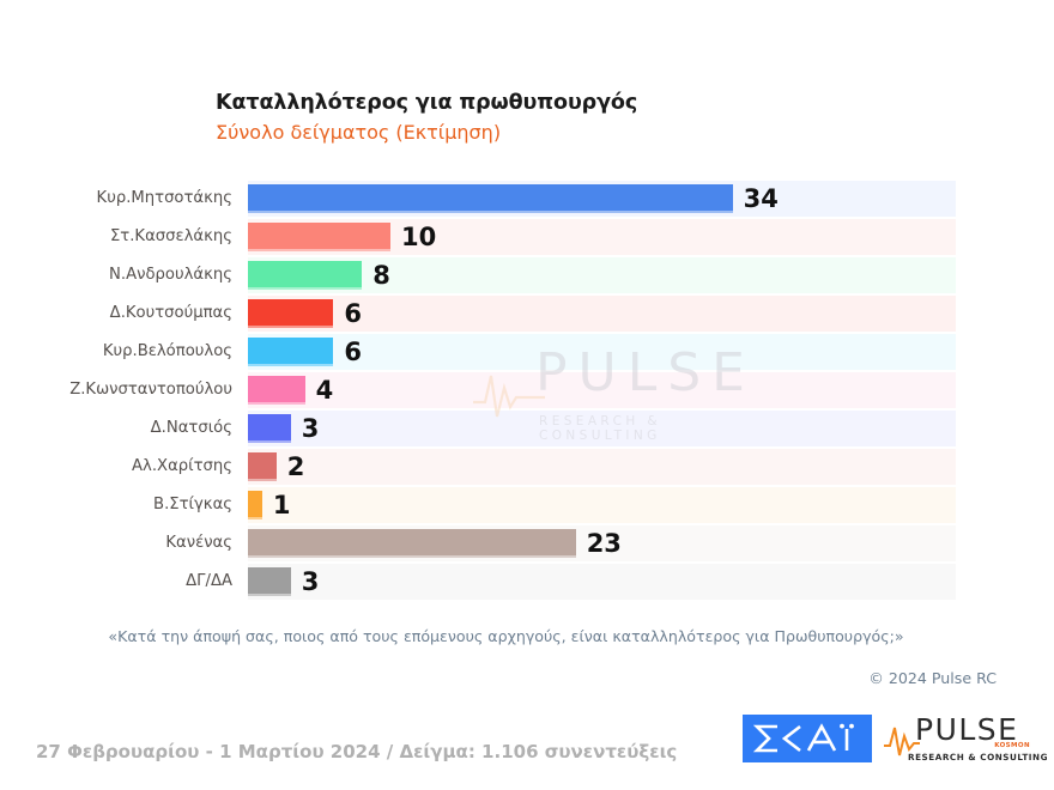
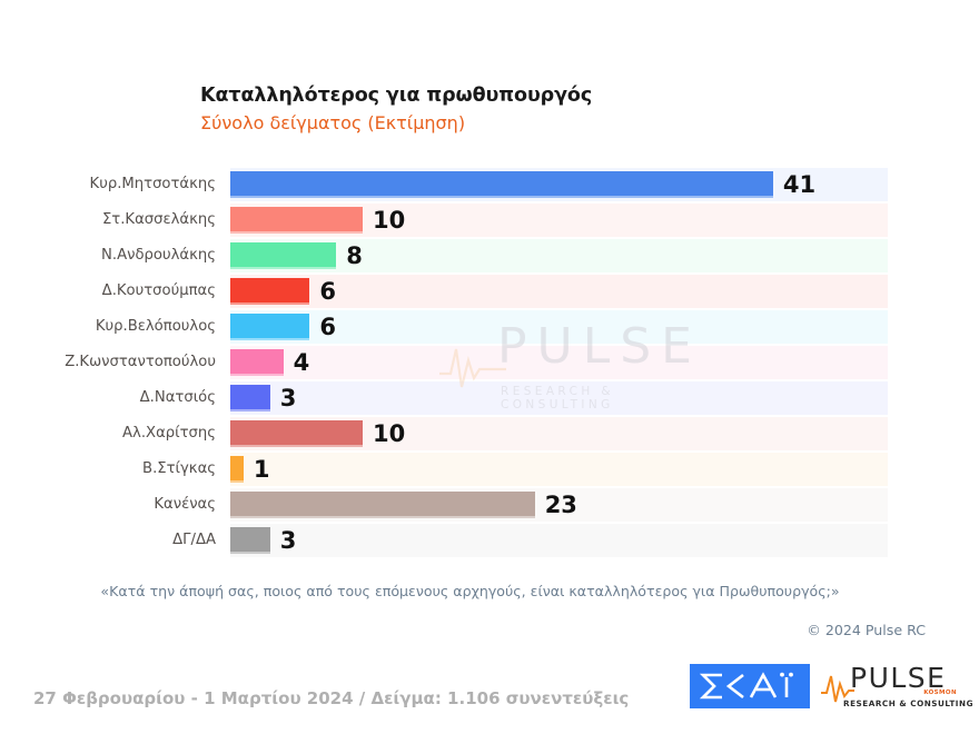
Κυρ.Μητσοτάκης: 34 -> 41
Αλ.Χαρίτσης: 2 -> 10
